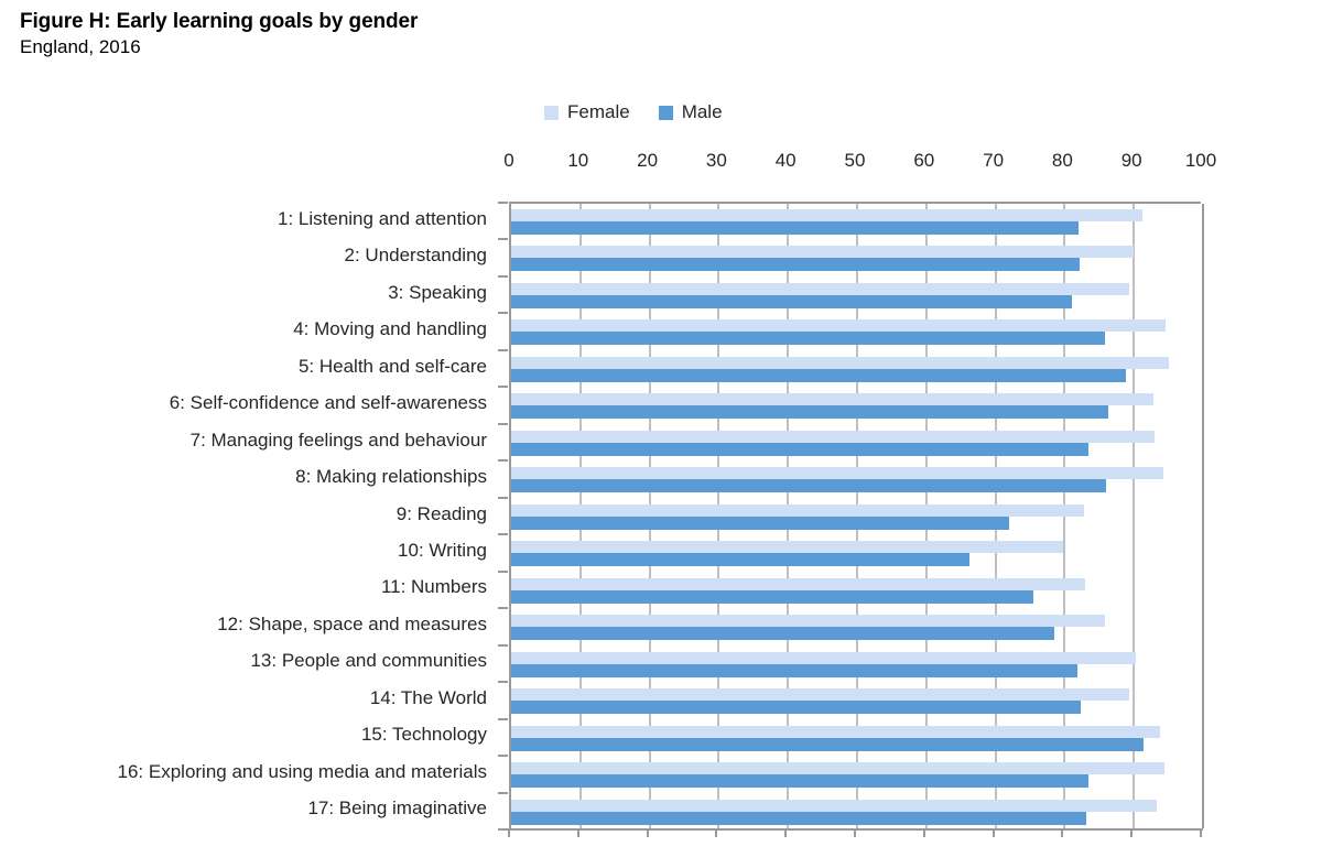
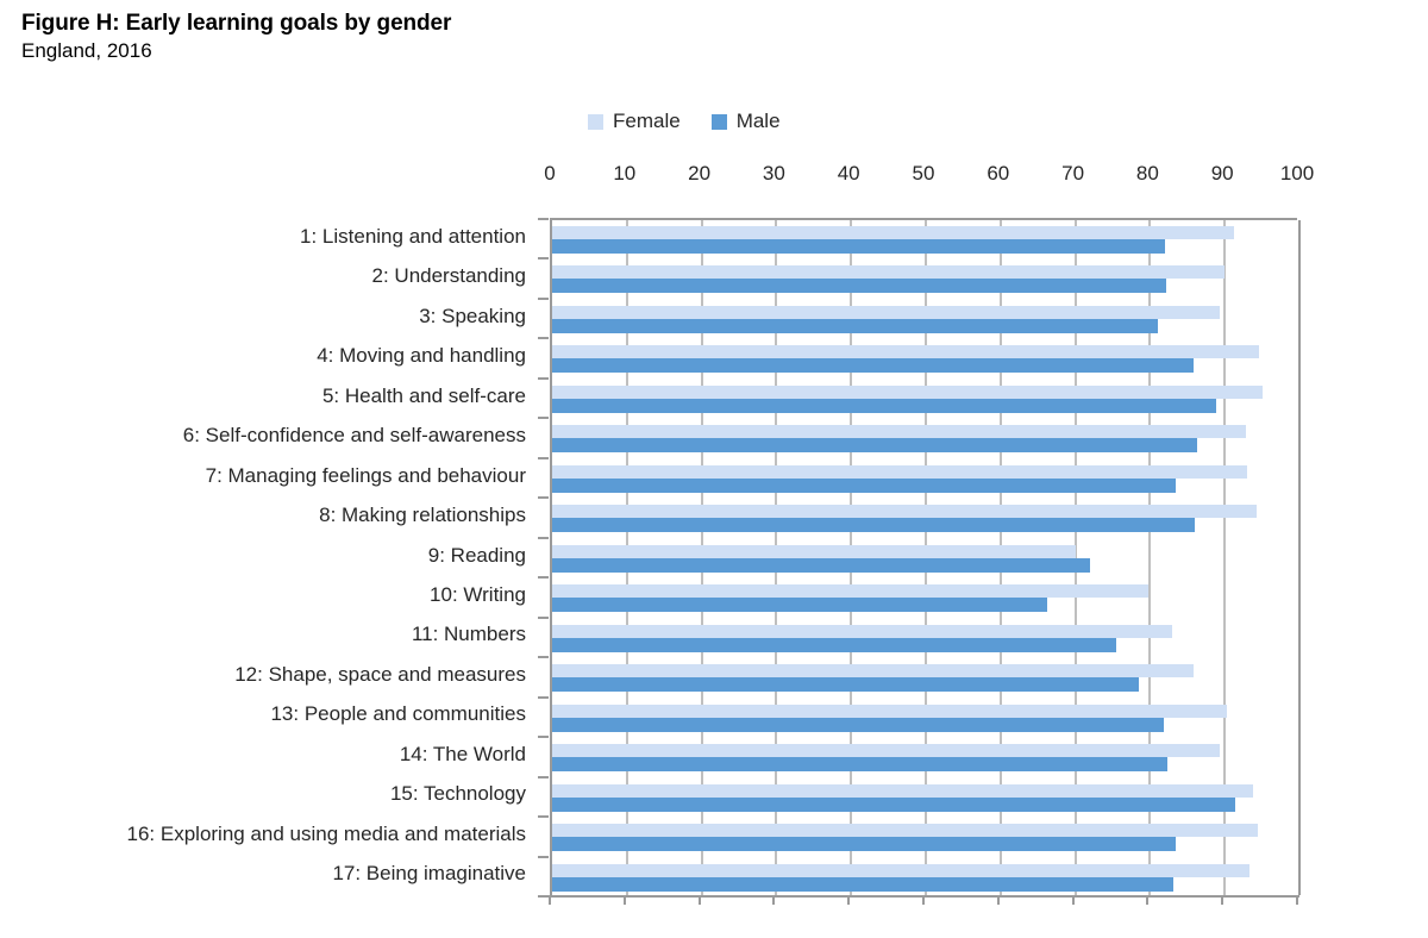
Female/9: Reading: 83 -> 70
